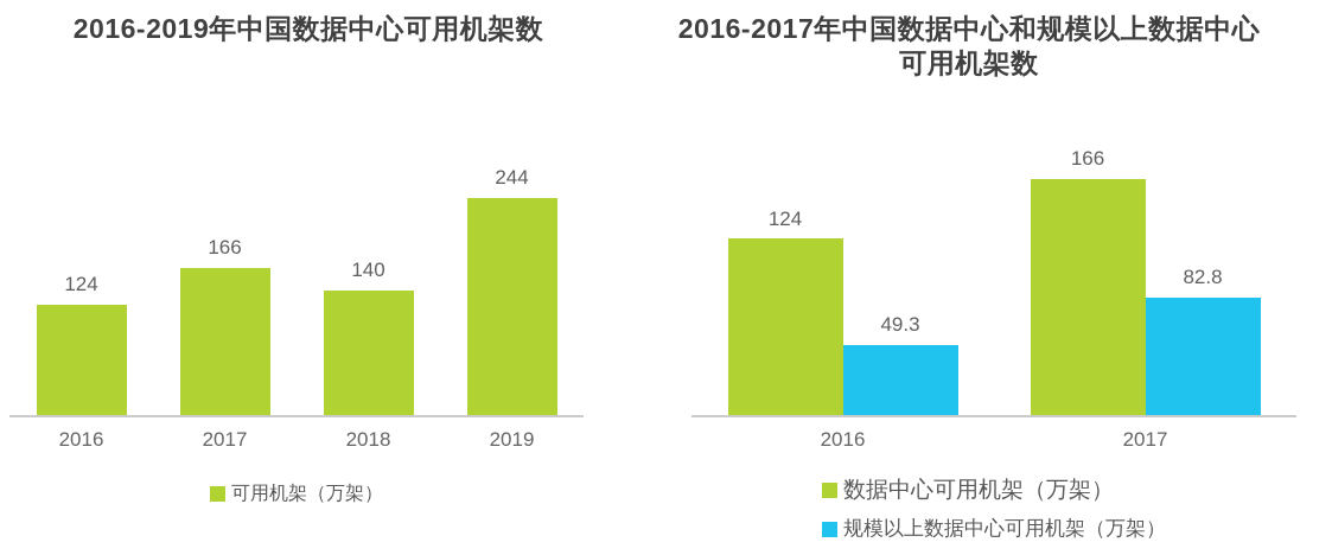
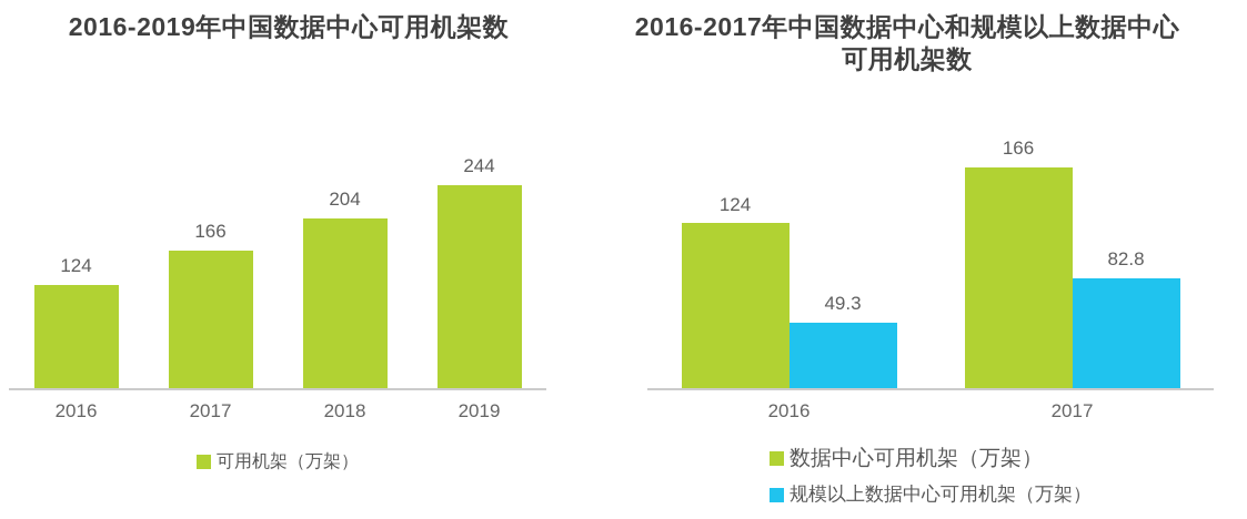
2016-2019年中国数据中心可用机架数/2018: 140 -> 204
